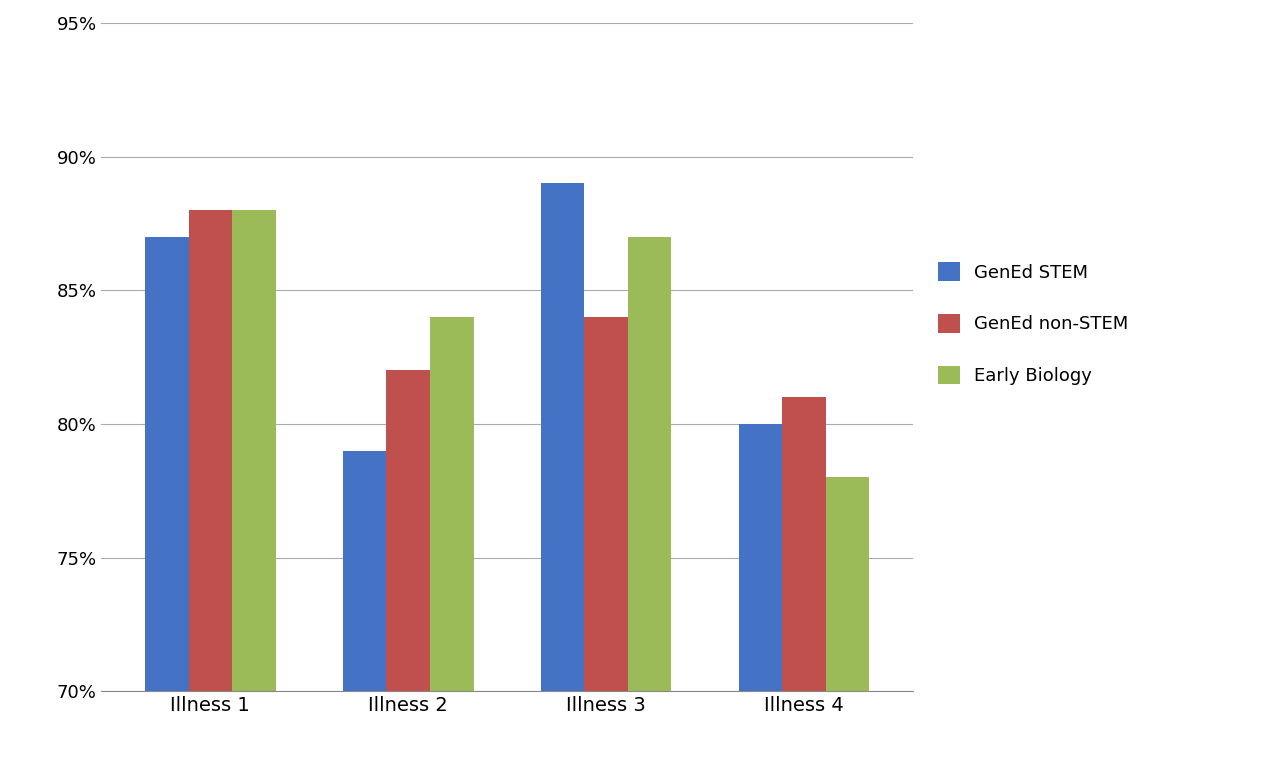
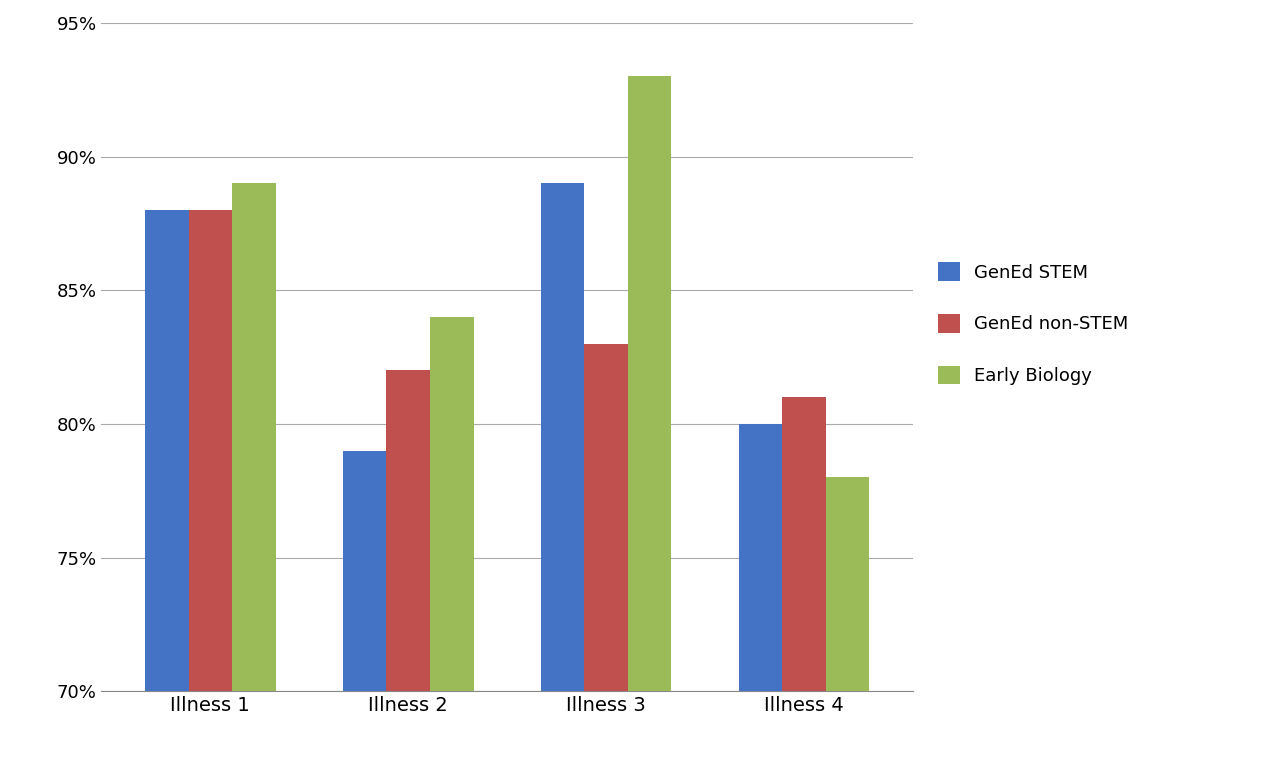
GenEd STEM/Illness 1: 87% -> 88%
Early Biology/Illness 1: 88% -> 89%
GenEd non-STEM/Illness 3: 84% -> 83%
Early Biology/Illness 3: 87% -> 93%
